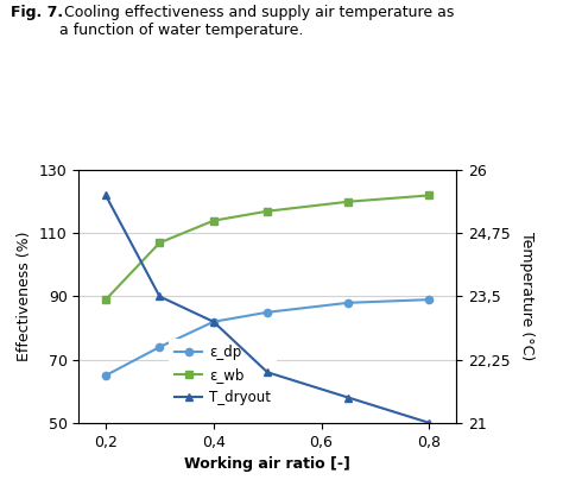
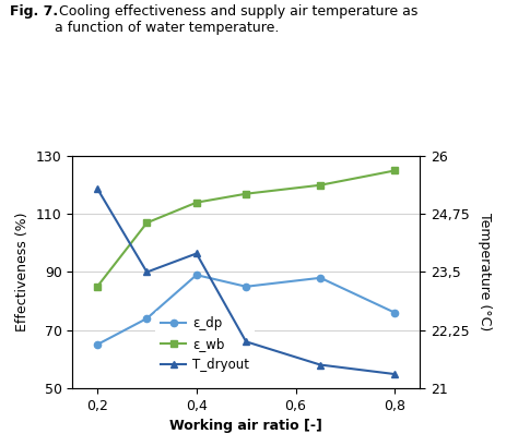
ε_wb/0,2: 89 -> 85
T_dryout/0,2: 25,5 -> 25,3
ε_dp/0,4: 82 -> 89
T_dryout/0,4: 23,0 -> 23,9
ε_dp/0,8: 89 -> 76
ε_wb/0,8: 122 -> 125
T_dryout/0,8: 21,0 -> 21,3
